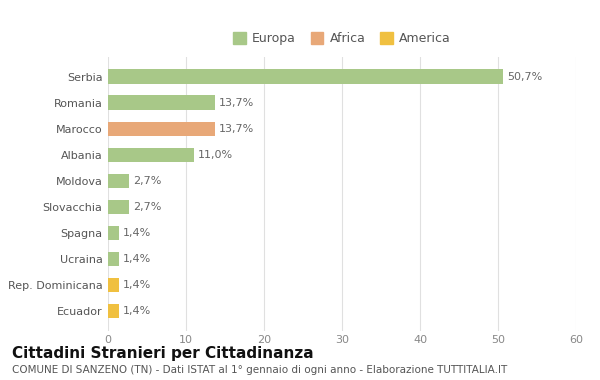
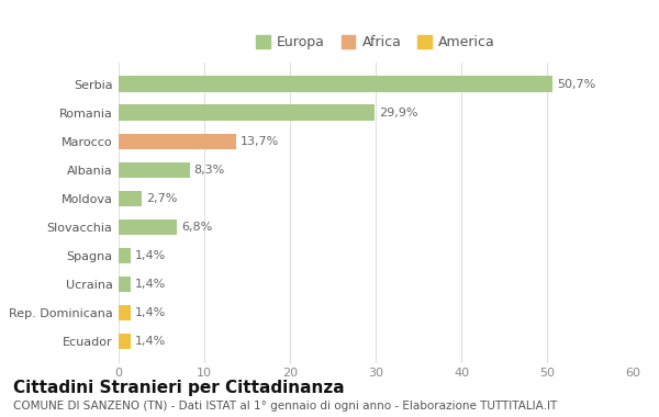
Romania: 13,7% -> 29,9%
Albania: 11,0% -> 8,3%
Slovacchia: 2,7% -> 6,8%
